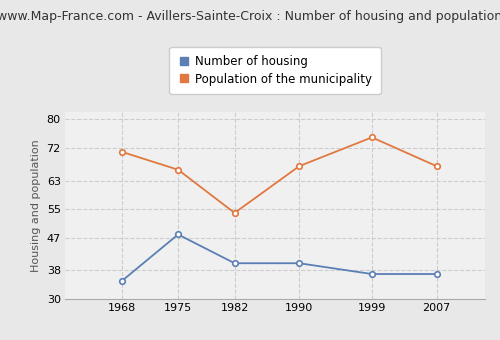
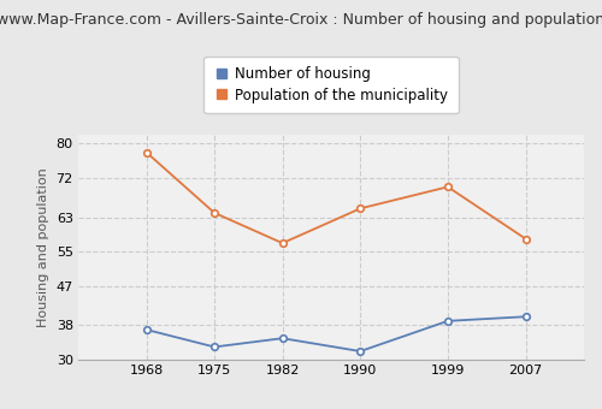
Number of housing/1968: 35 -> 37
Population of the municipality/1968: 71 -> 78
Number of housing/1975: 48 -> 33
Population of the municipality/1975: 66 -> 64
Number of housing/1982: 40 -> 35
Population of the municipality/1982: 54 -> 57
Number of housing/1990: 40 -> 32
Population of the municipality/1990: 67 -> 65
Number of housing/1999: 37 -> 39
Population of the municipality/1999: 75 -> 70
Number of housing/2007: 37 -> 40
Population of the municipality/2007: 67 -> 58
